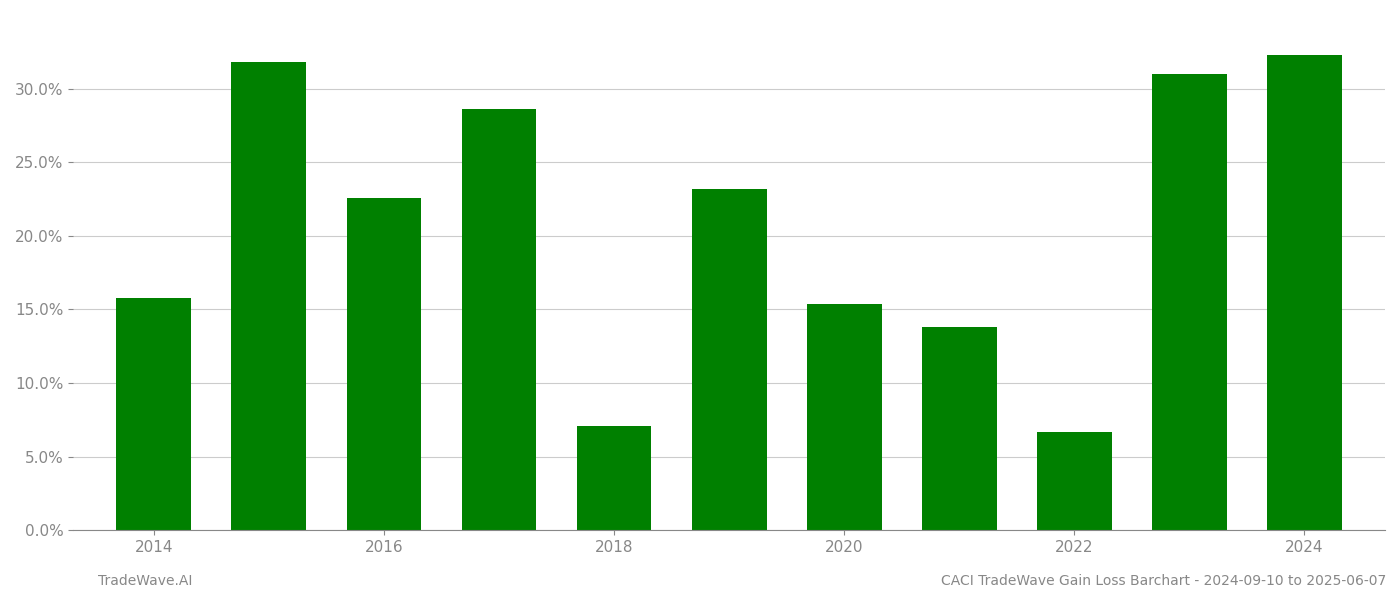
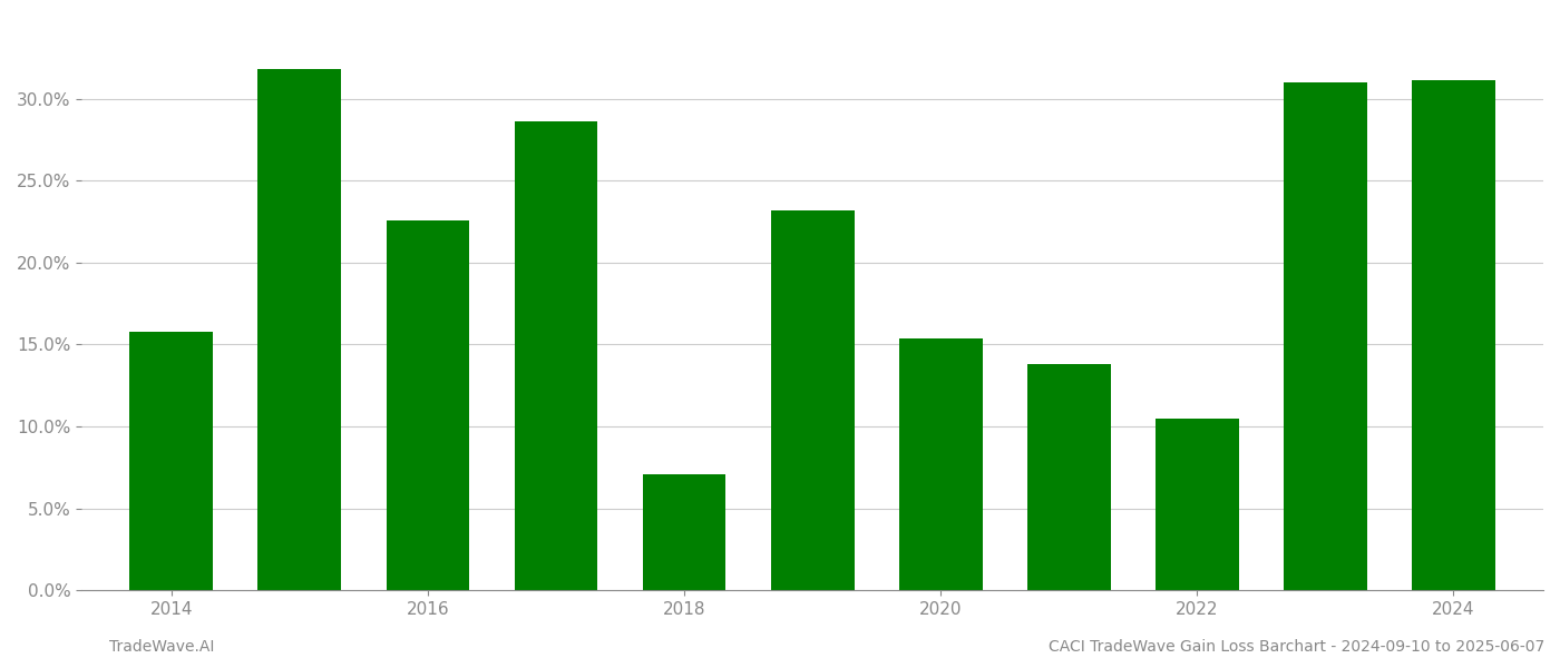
2022: 6.7% -> 10.5%
2024: 32.3% -> 31.1%
